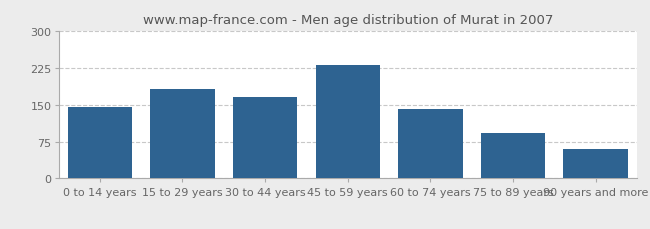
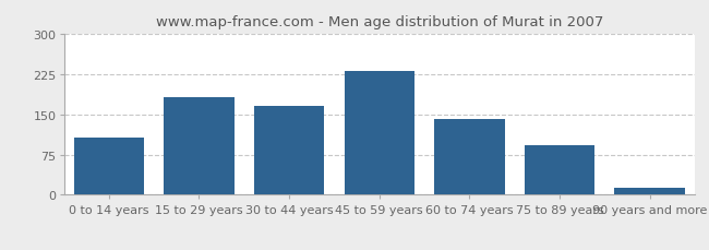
0 to 14 years: 145 -> 107
90 years and more: 60 -> 13
